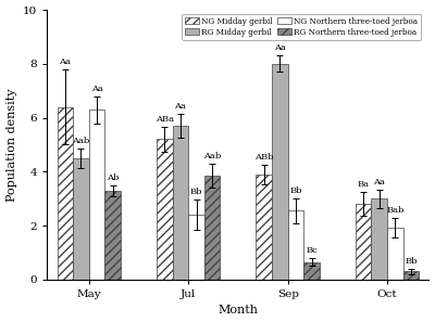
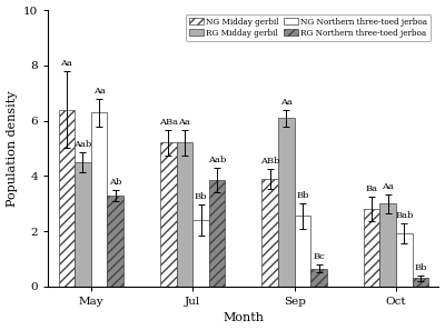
RG Midday gerbil/Jul: 5.7 -> 5.2
RG Midday gerbil/Sep: 8.0 -> 6.1
